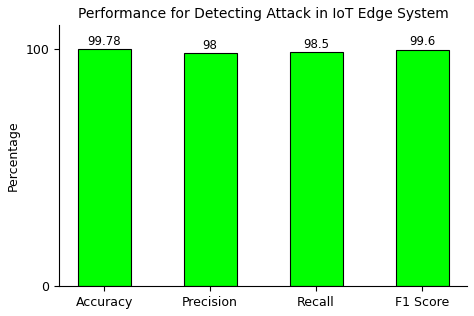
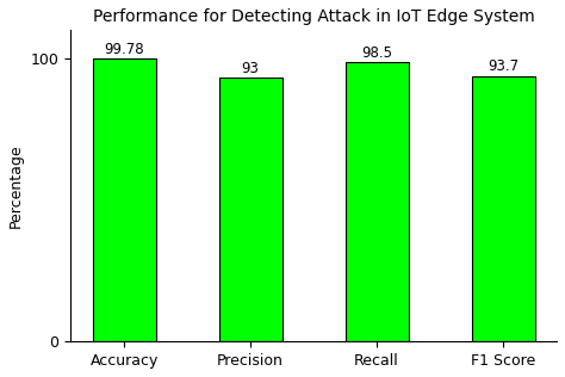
Precision: 98 -> 93
F1 Score: 99.6 -> 93.7
